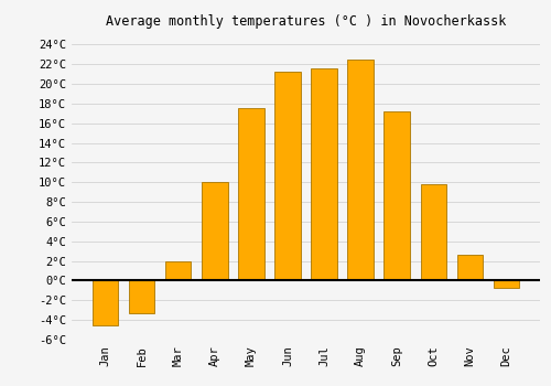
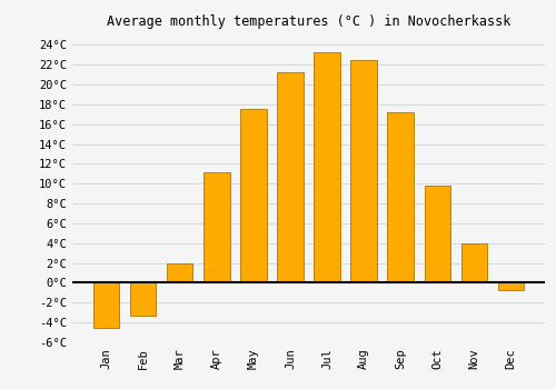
Apr: 10.0°C -> 11.2°C
Jul: 21.6°C -> 23.3°C
Nov: 2.6°C -> 4.0°C
